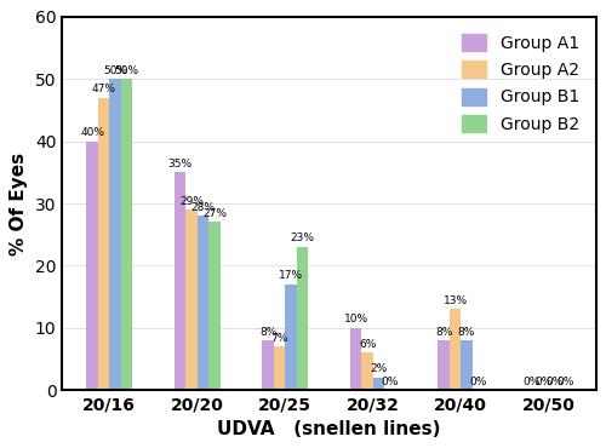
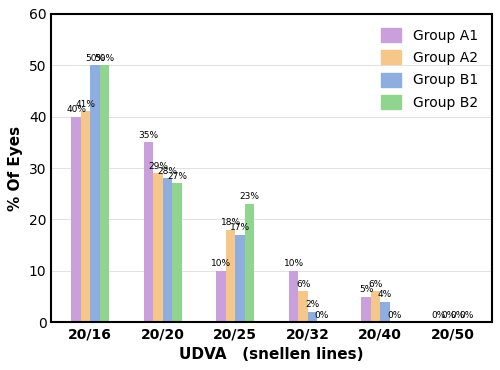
Group A2/20/16: 47 -> 41
Group A1/20/25: 8% -> 10%
Group A2/20/25: 7 -> 18
Group A1/20/40: 8% -> 5%
Group A2/20/40: 13% -> 6%
Group B1/20/40: 8% -> 4%
